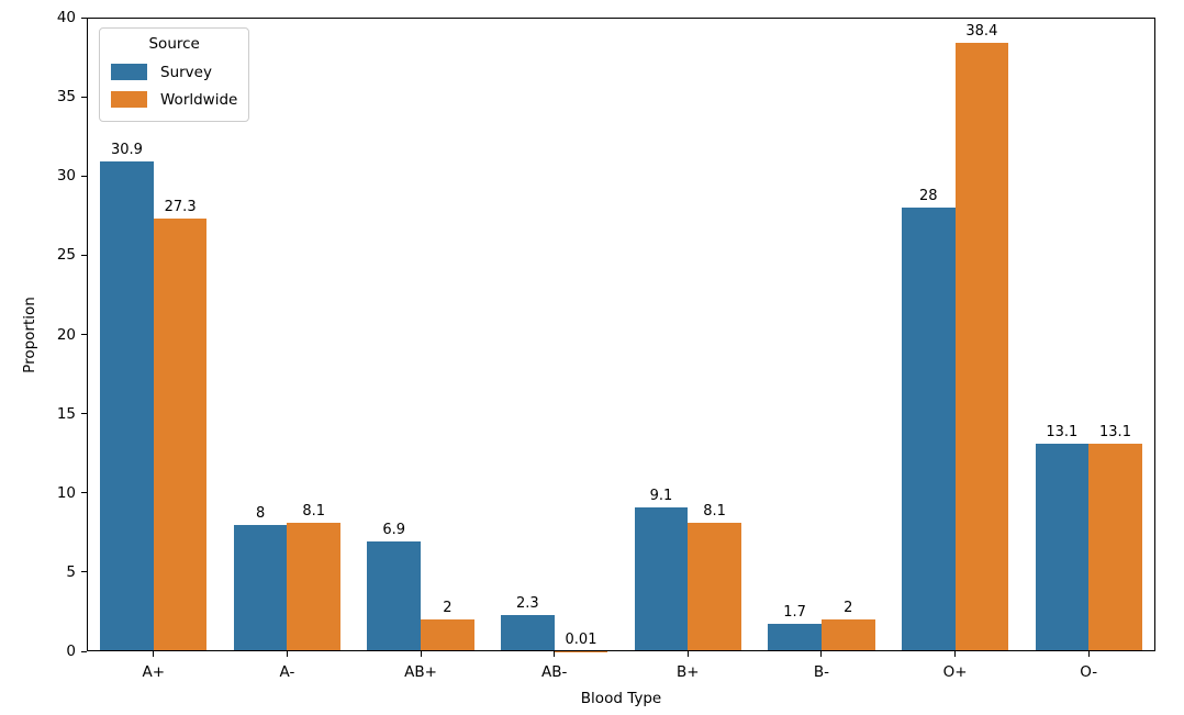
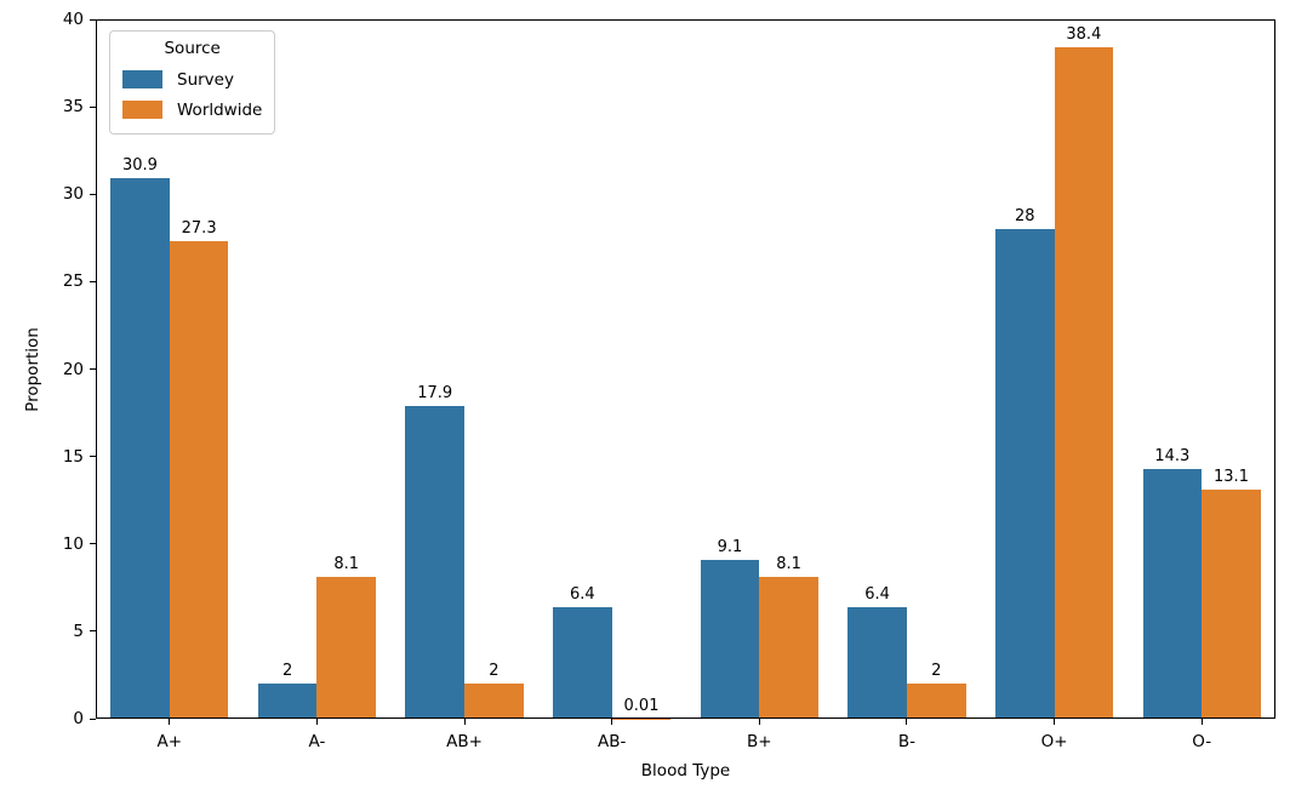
Survey/A-: 8 -> 2
Survey/AB+: 6.9 -> 17.9
Survey/AB-: 2.3 -> 6.4
Survey/B-: 1.7 -> 6.4
Survey/O-: 13.1 -> 14.3
